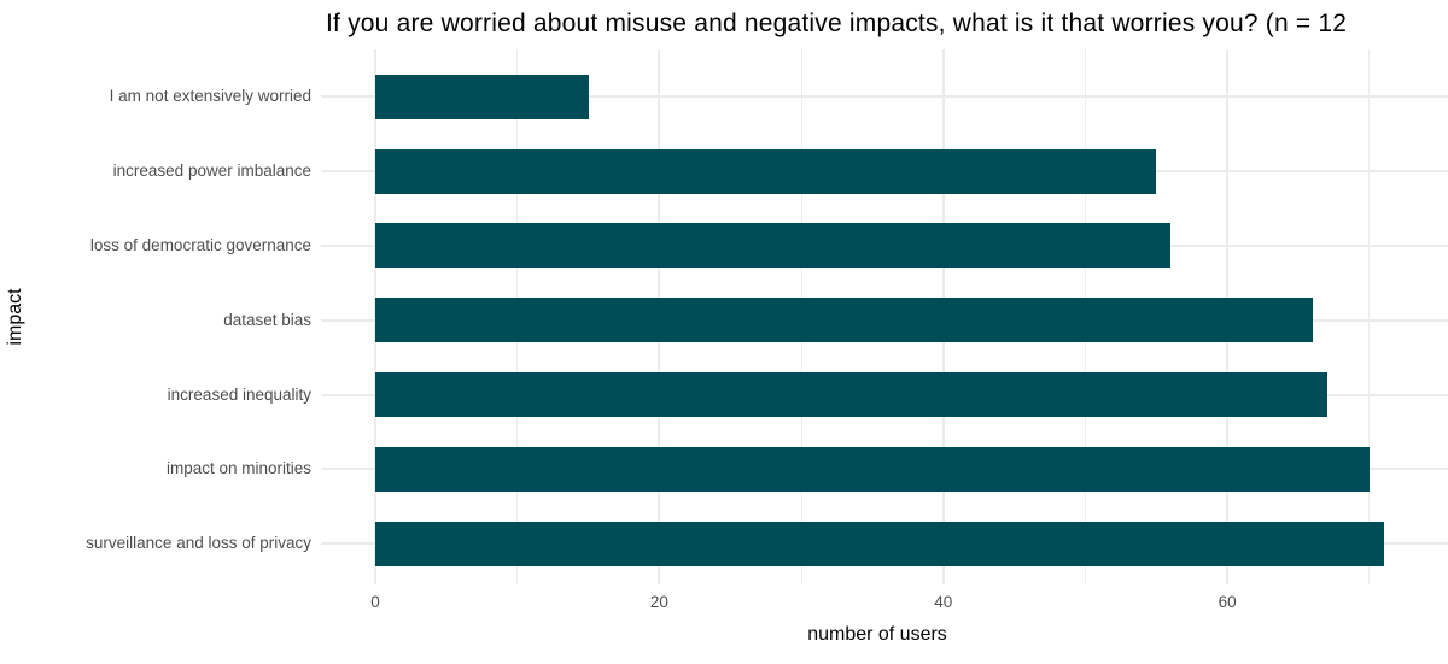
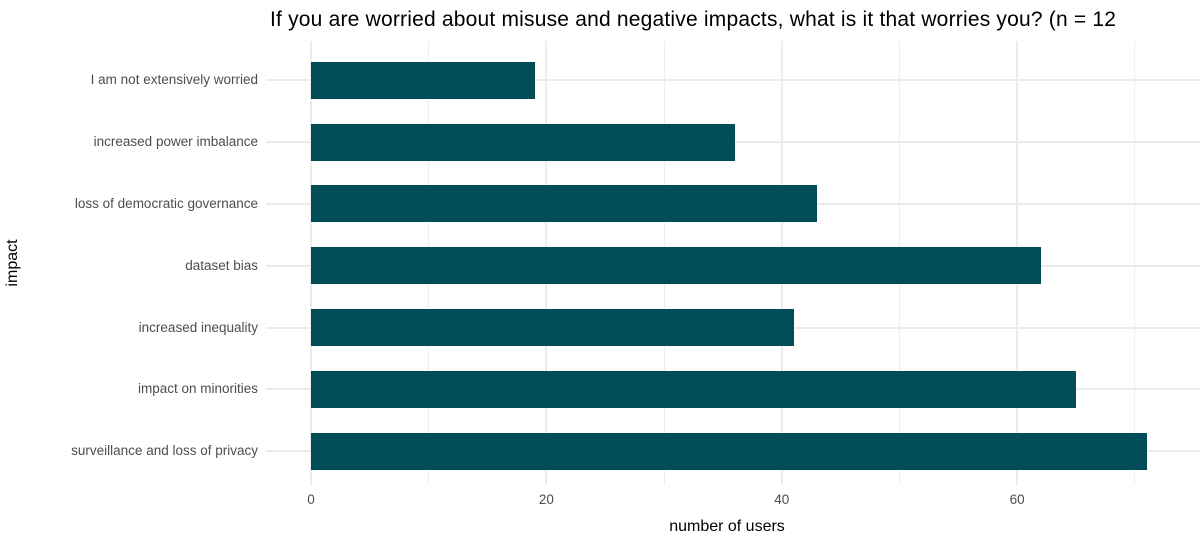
I am not extensively worried: 15 -> 19
increased power imbalance: 55 -> 36
loss of democratic governance: 56 -> 43
dataset bias: 66 -> 62
increased inequality: 67 -> 41
impact on minorities: 70 -> 65
